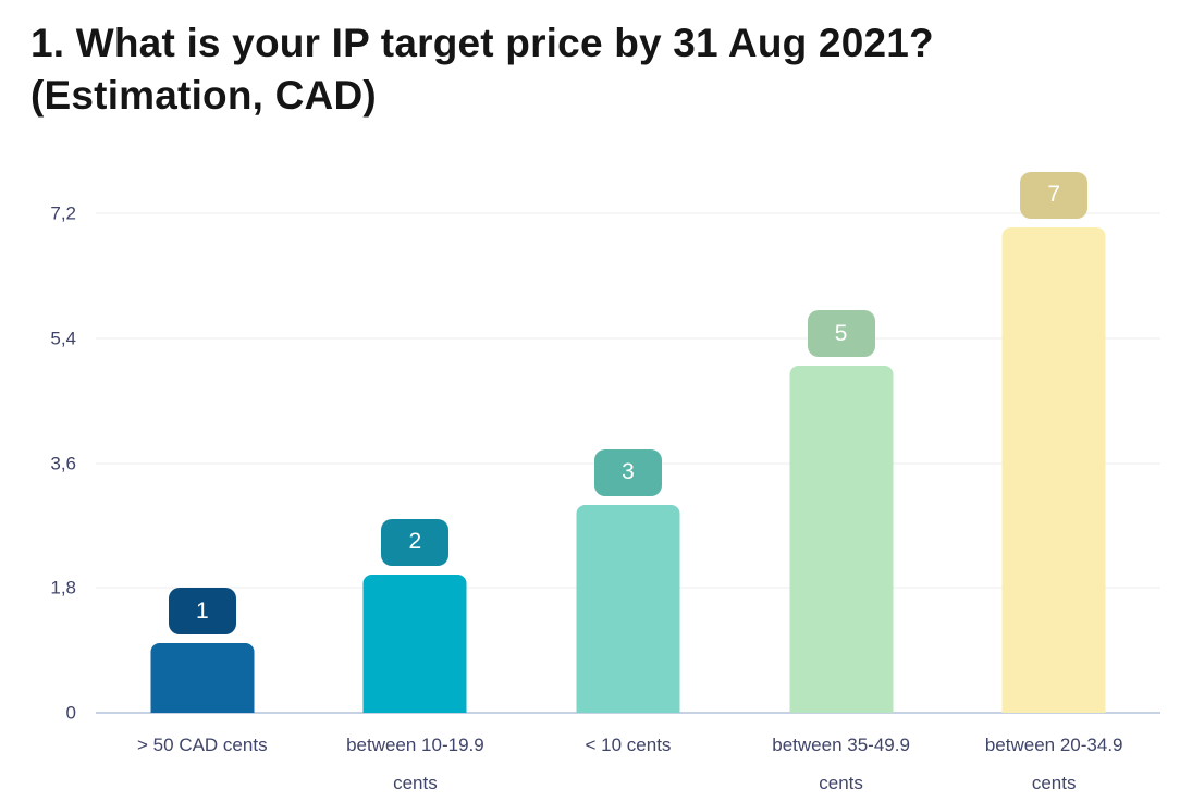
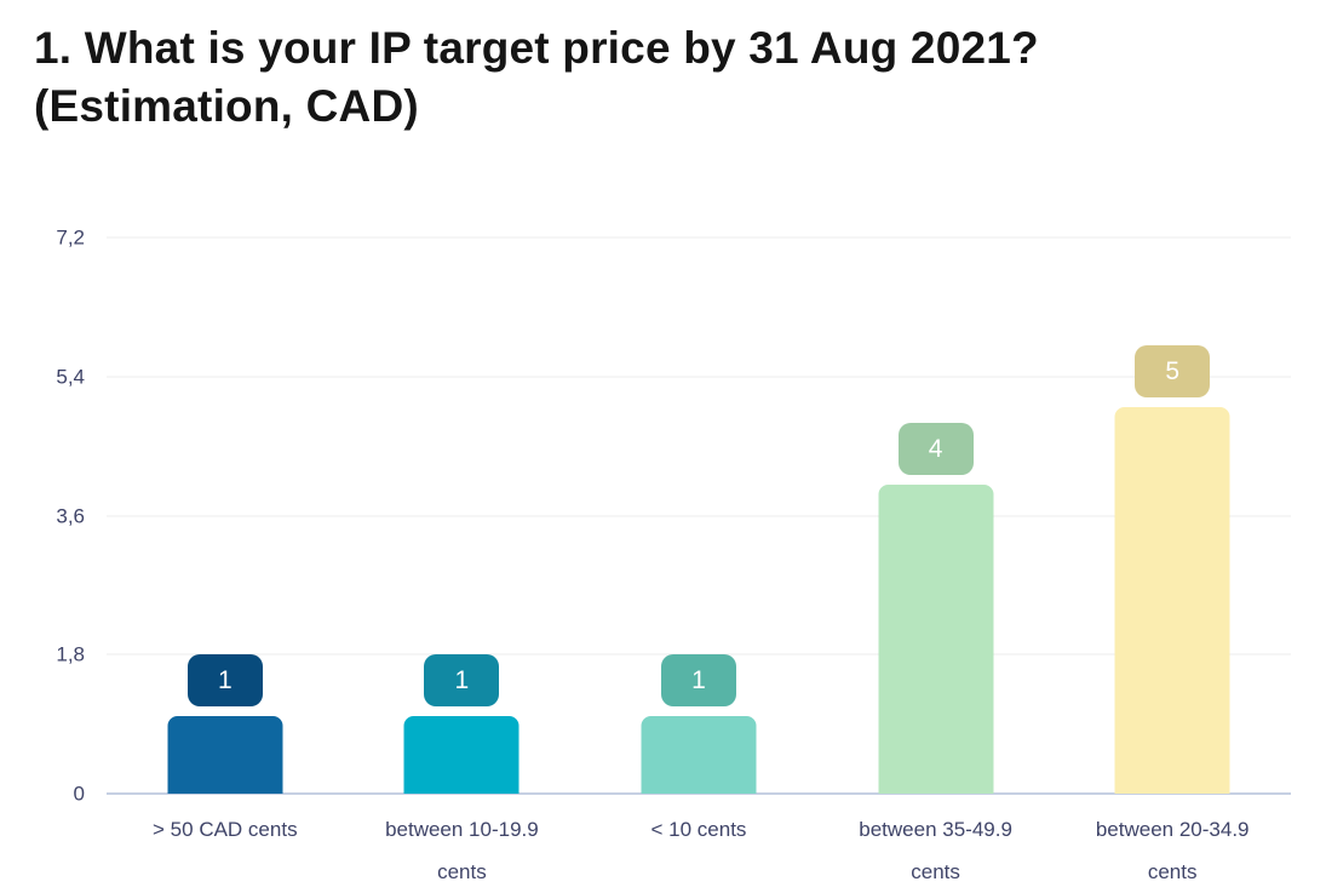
between 10-19.9 cents: 2 -> 1
< 10 cents: 3 -> 1
between 35-49.9 cents: 5 -> 4
between 20-34.9 cents: 7 -> 5
